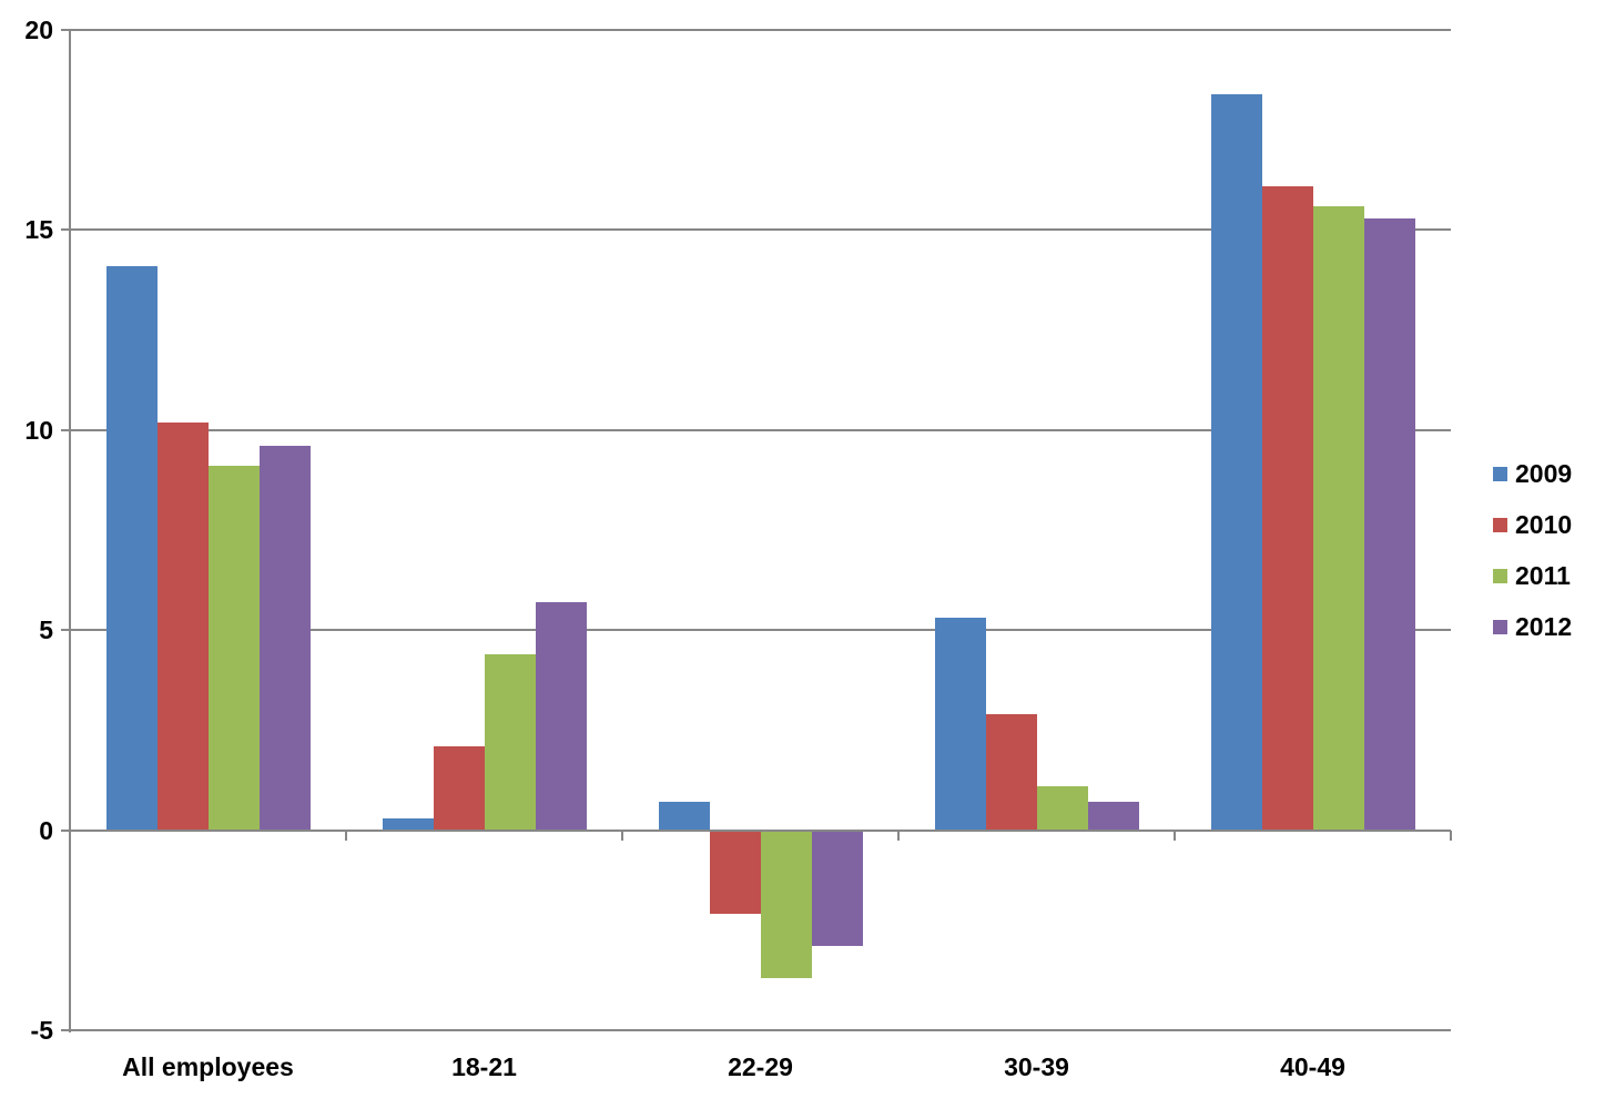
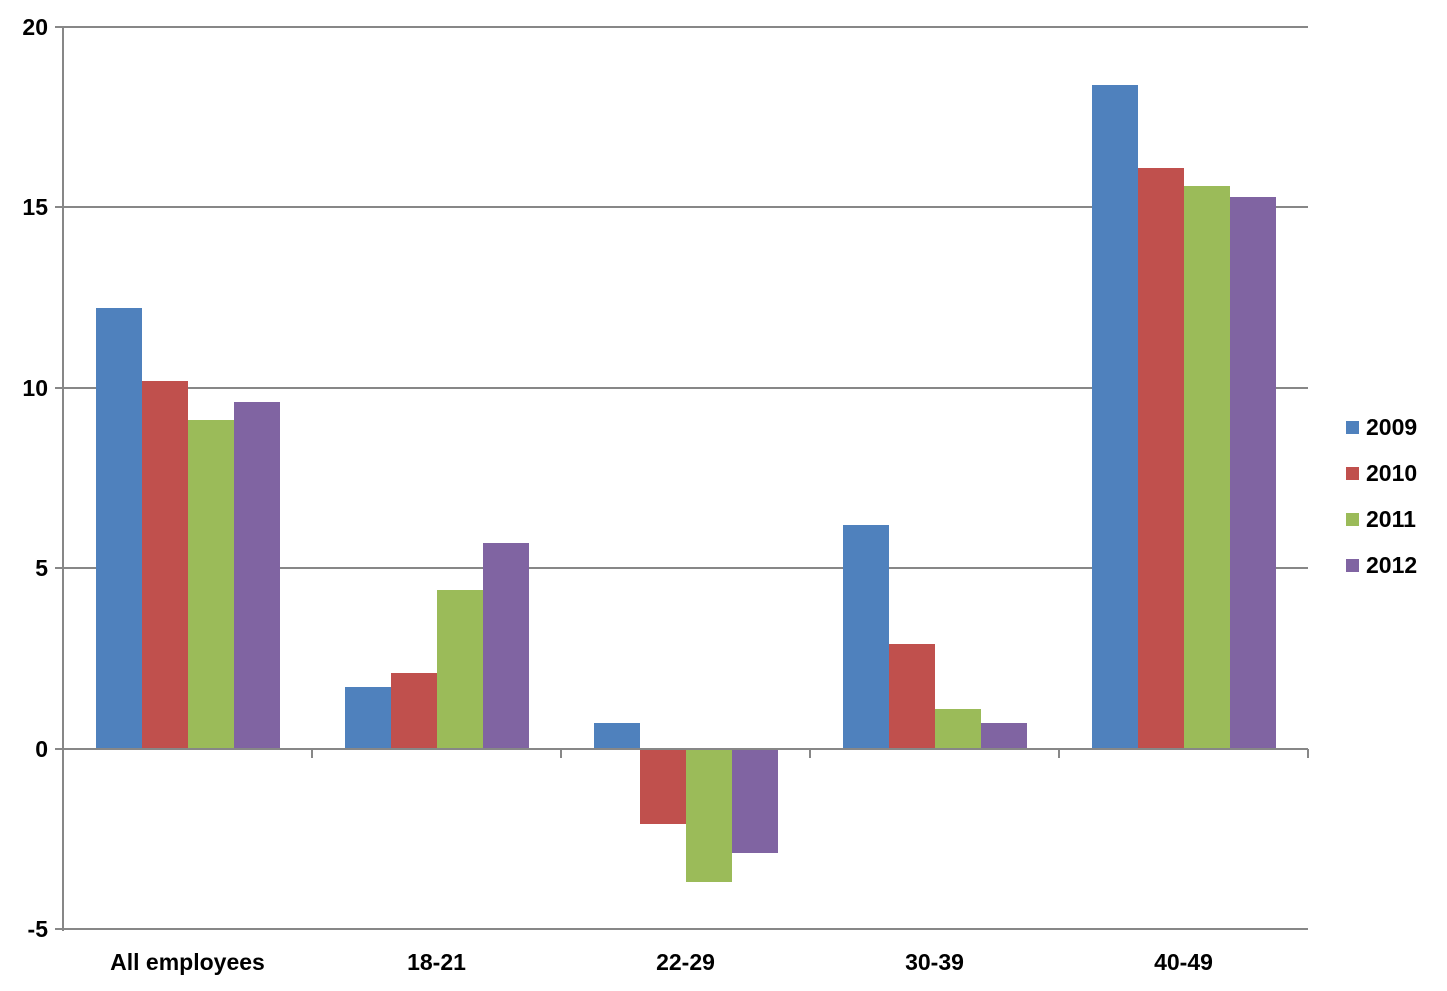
2009/All employees: 14.1 -> 12.2
2009/18-21: 0.3 -> 1.7
2009/30-39: 5.3 -> 6.2
